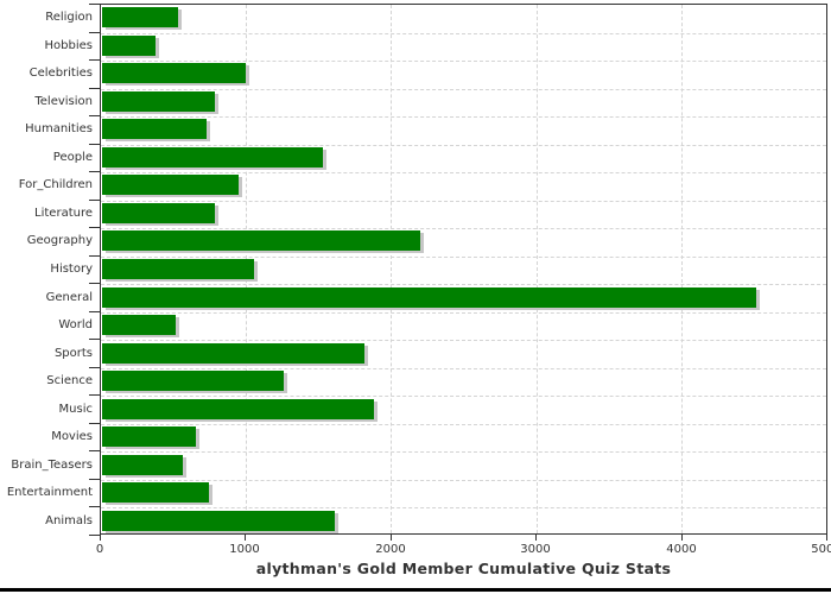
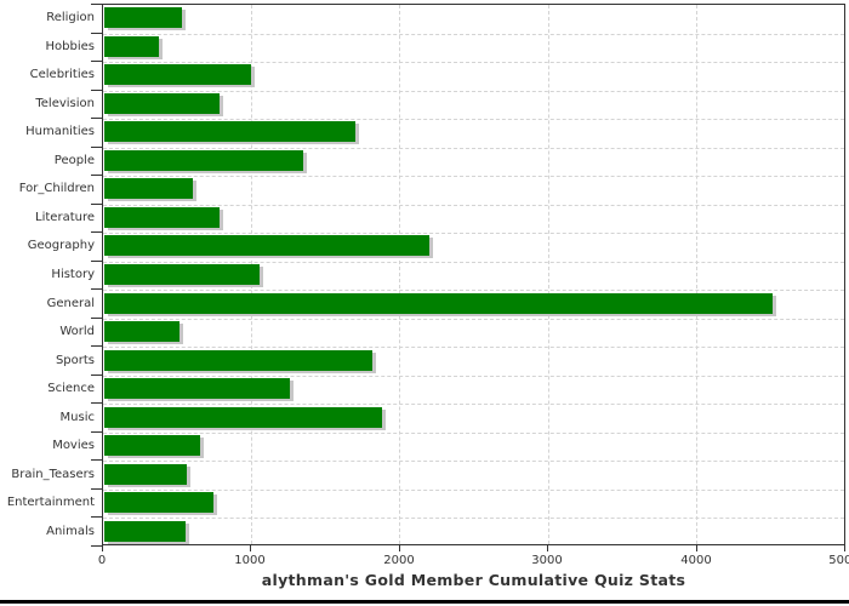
Humanities: 720 -> 1690
People: 1520 -> 1340
For_Children: 940 -> 600
Animals: 1600 -> 550
